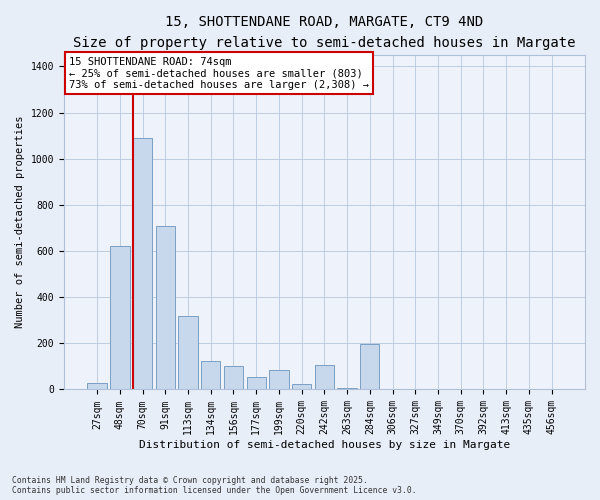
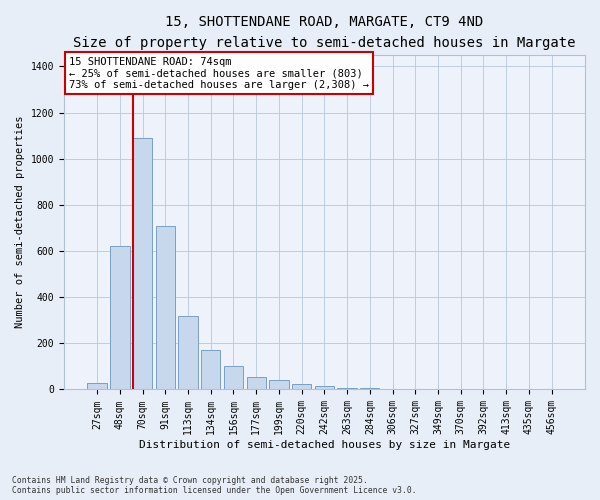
134sqm: 125 -> 170
199sqm: 85 -> 40
242sqm: 105 -> 13
284sqm: 195 -> 6
